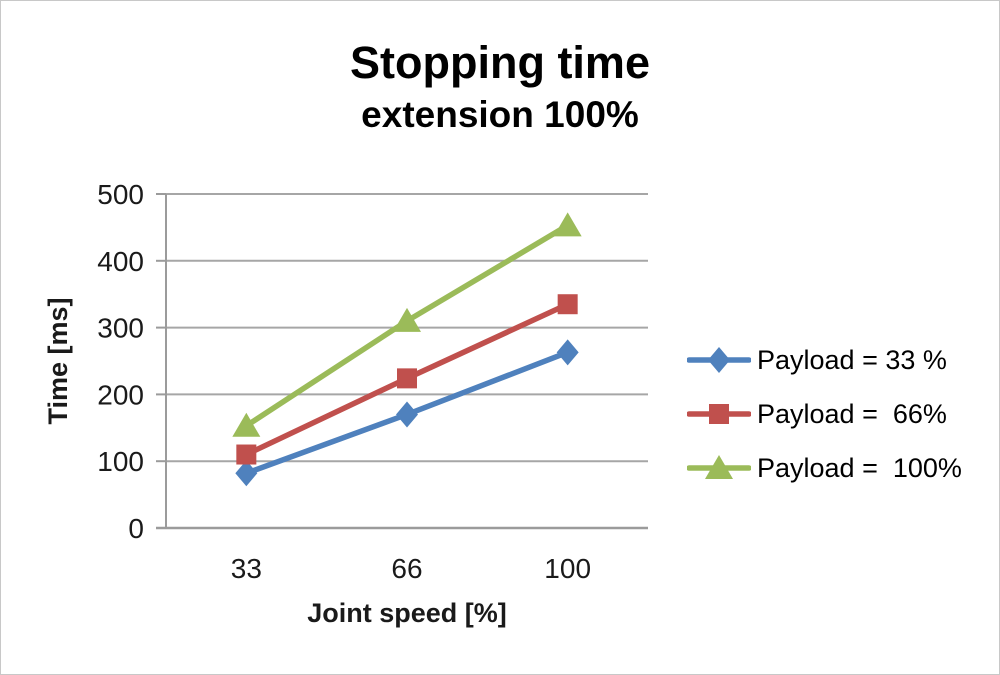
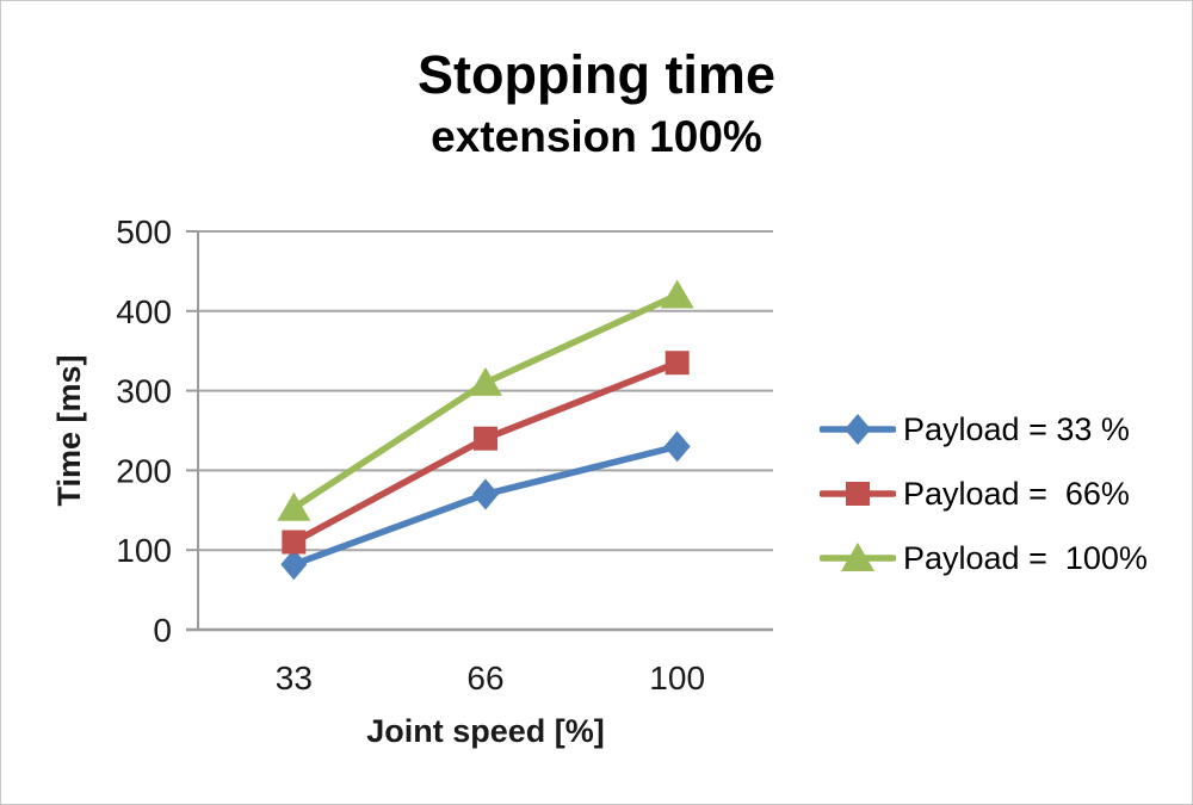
Payload = 66%/66: 220 -> 240
Payload = 33 %/100: 260 -> 230
Payload = 100%/100: 450 -> 420
